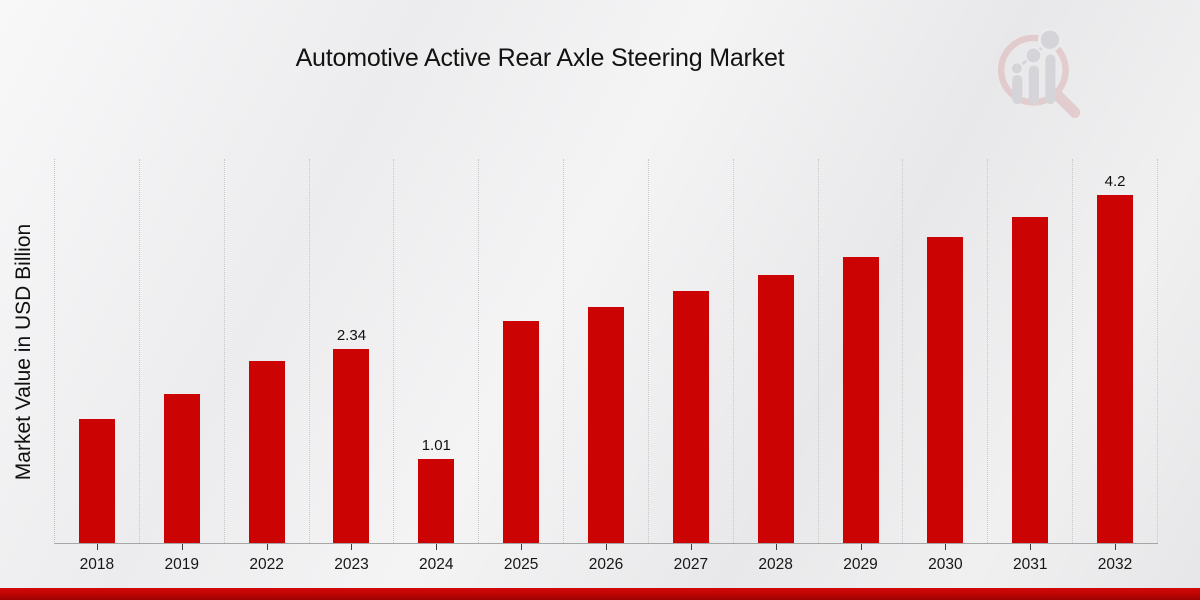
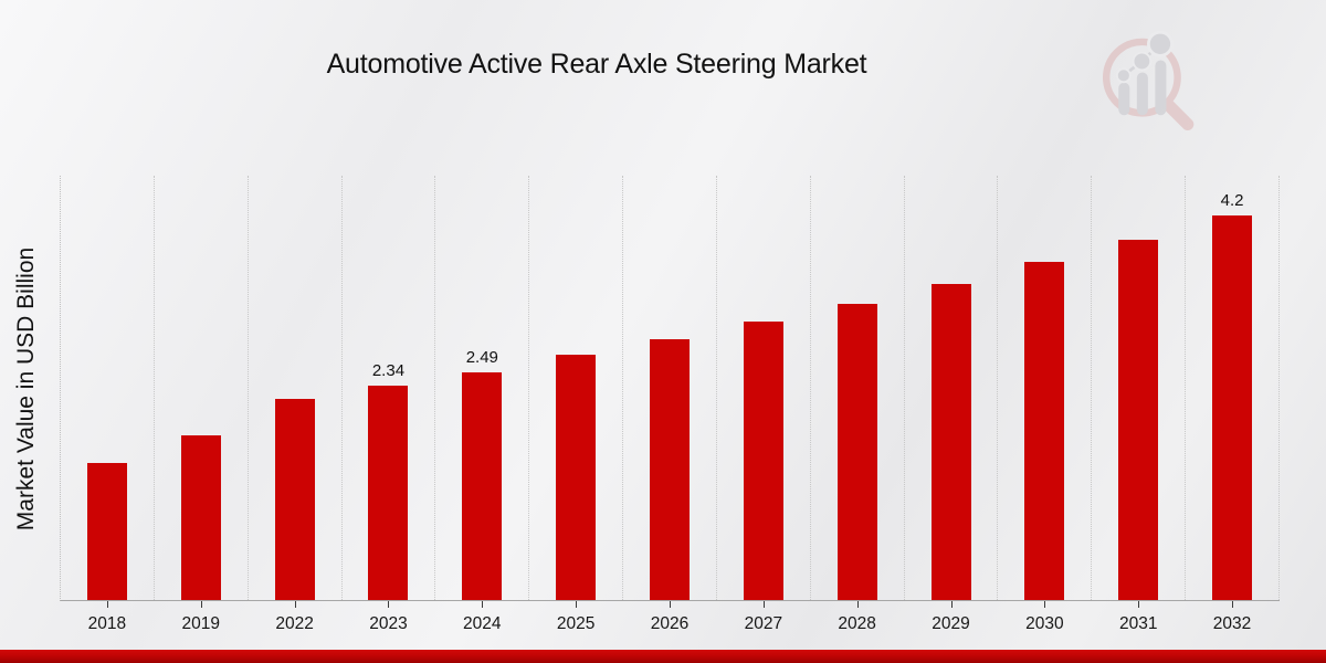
2024: 1.01 -> 2.49
